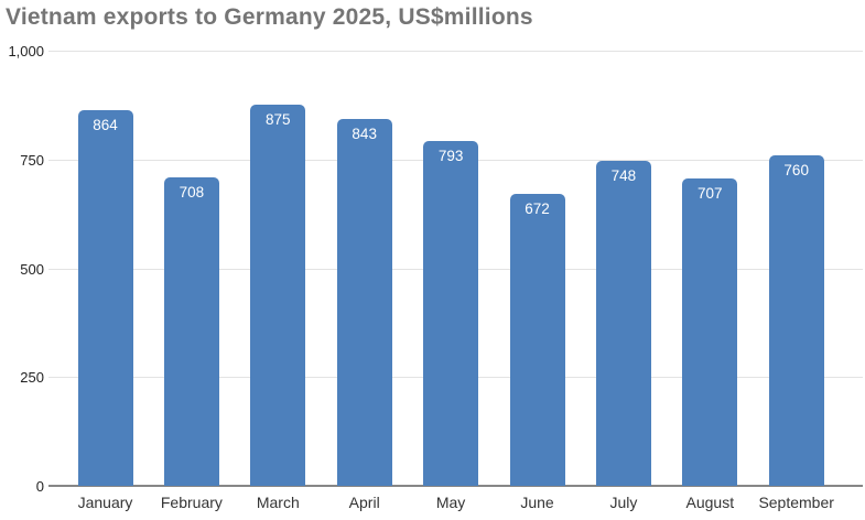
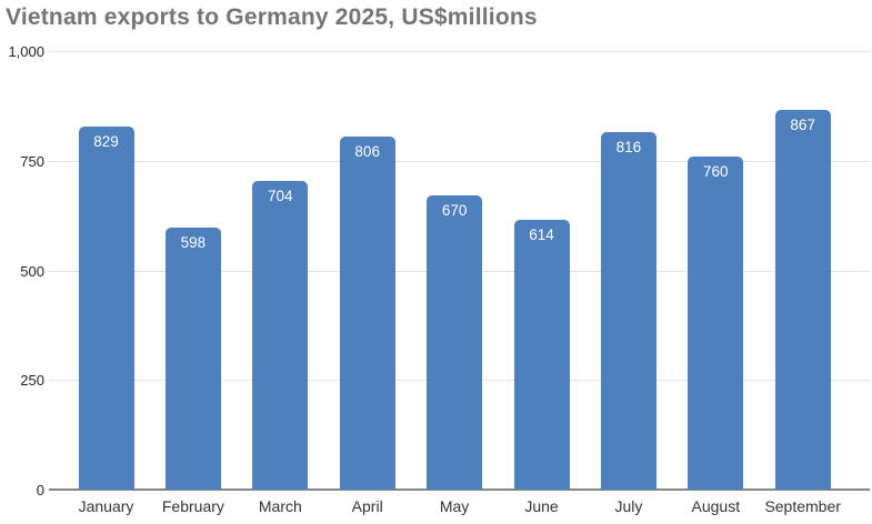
January: 864 -> 829
February: 708 -> 598
March: 875 -> 704
April: 843 -> 806
May: 793 -> 670
June: 672 -> 614
July: 748 -> 816
August: 707 -> 760
September: 760 -> 867
